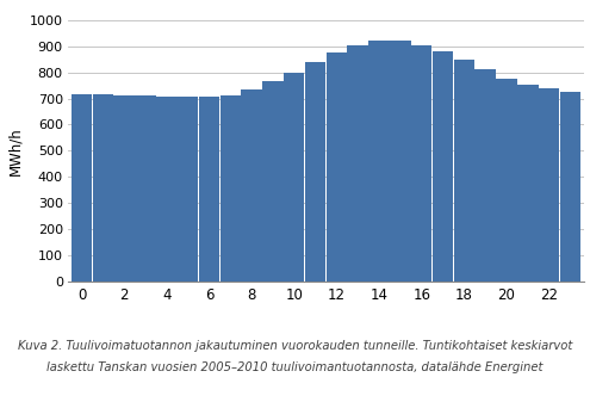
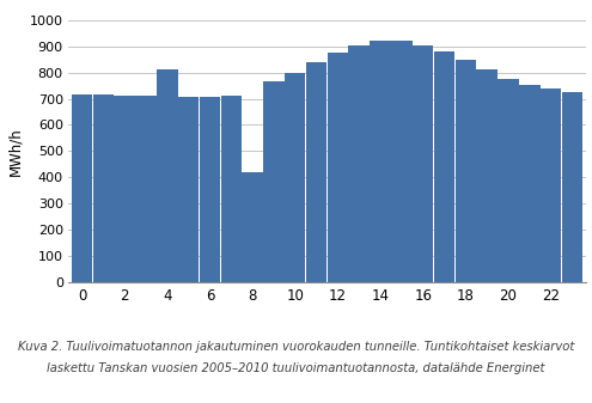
4: 707 -> 810
8: 735 -> 420
